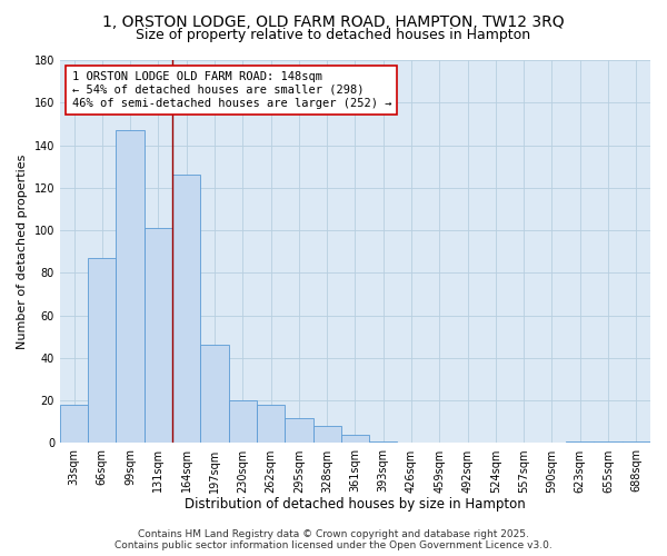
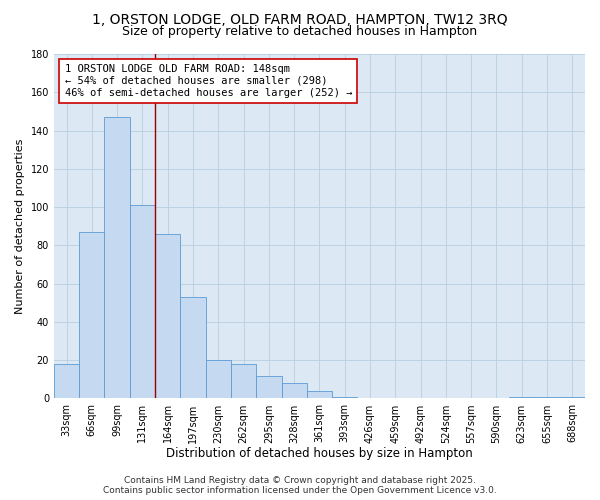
164sqm: 126 -> 86
197sqm: 46 -> 53
